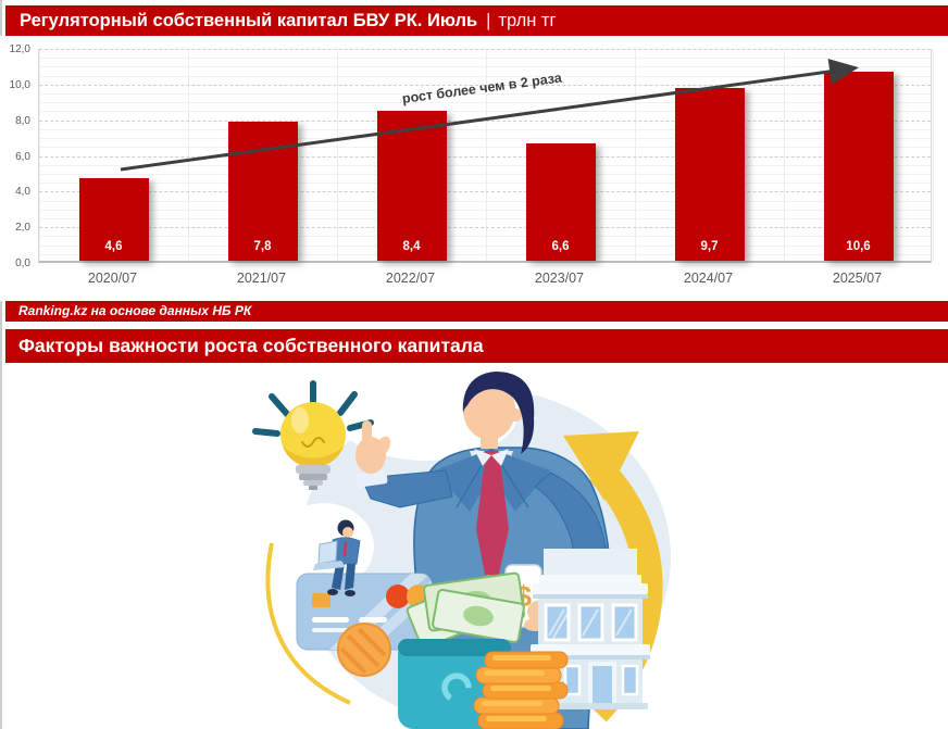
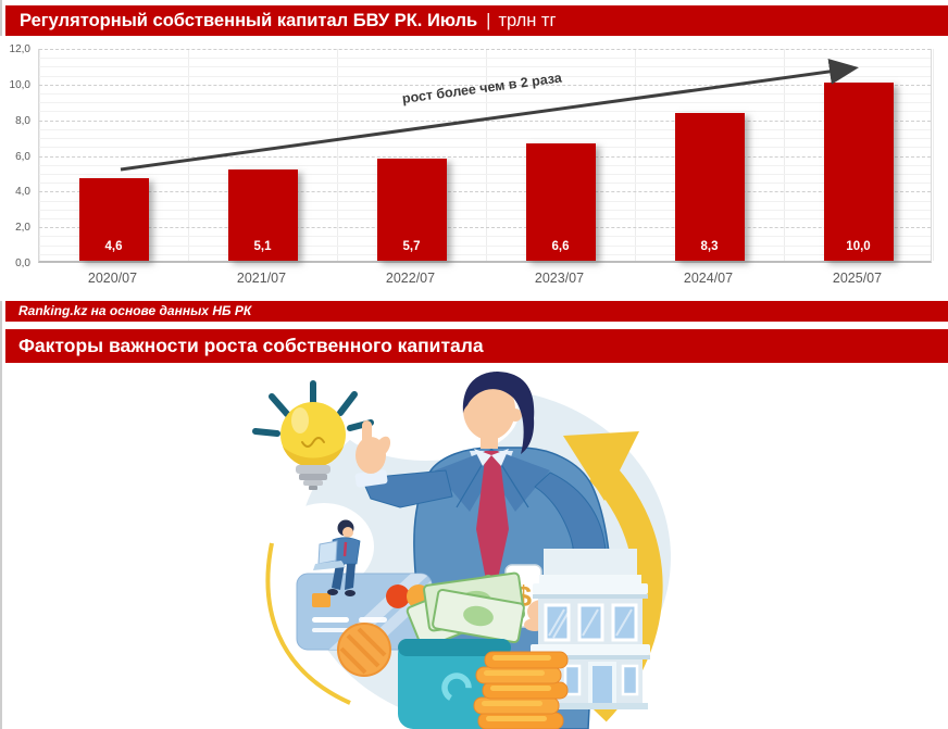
2021/07: 7,8 -> 5,1
2022/07: 8,4 -> 5,7
2024/07: 9,7 -> 8,3
2025/07: 10,6 -> 10,0
